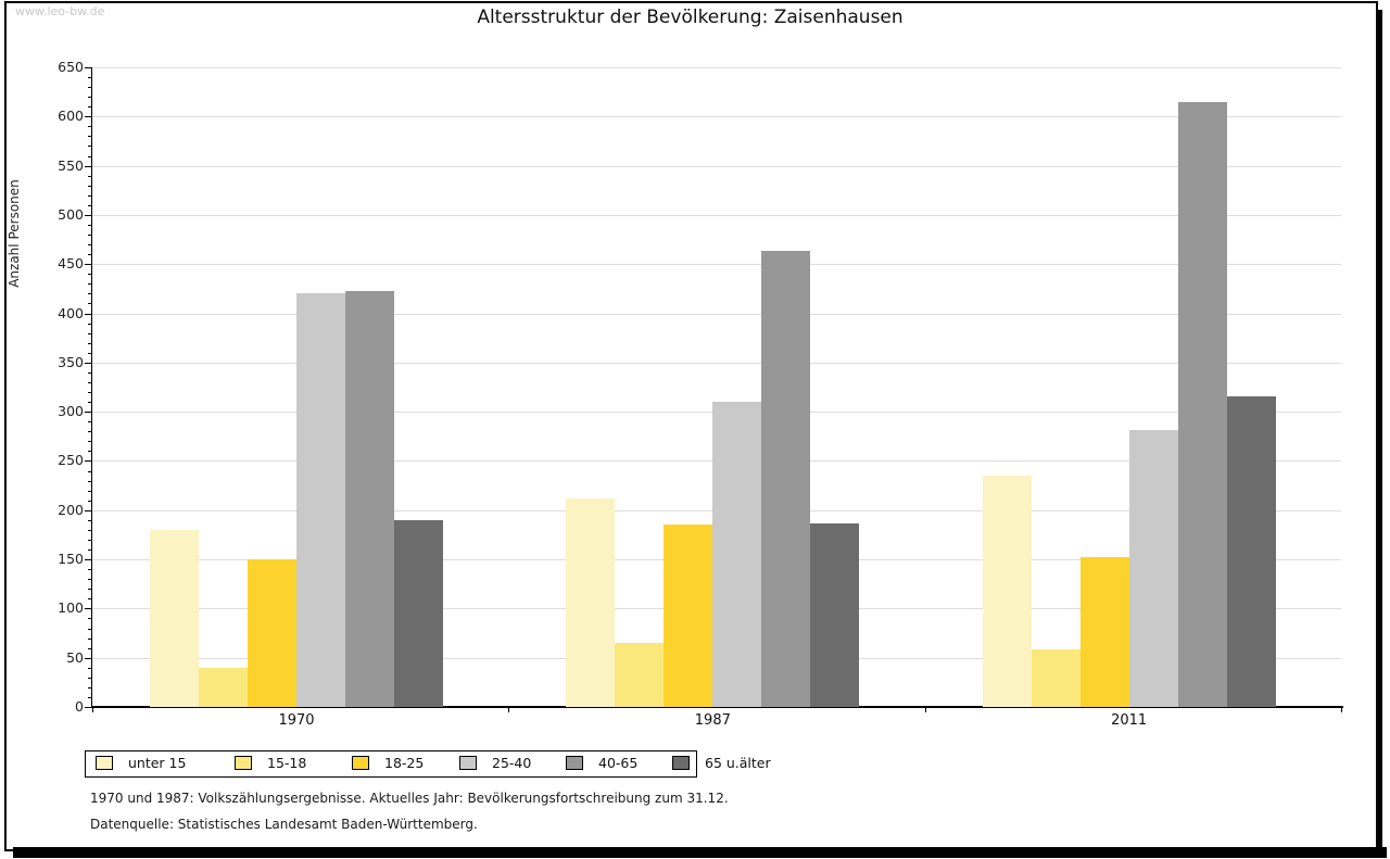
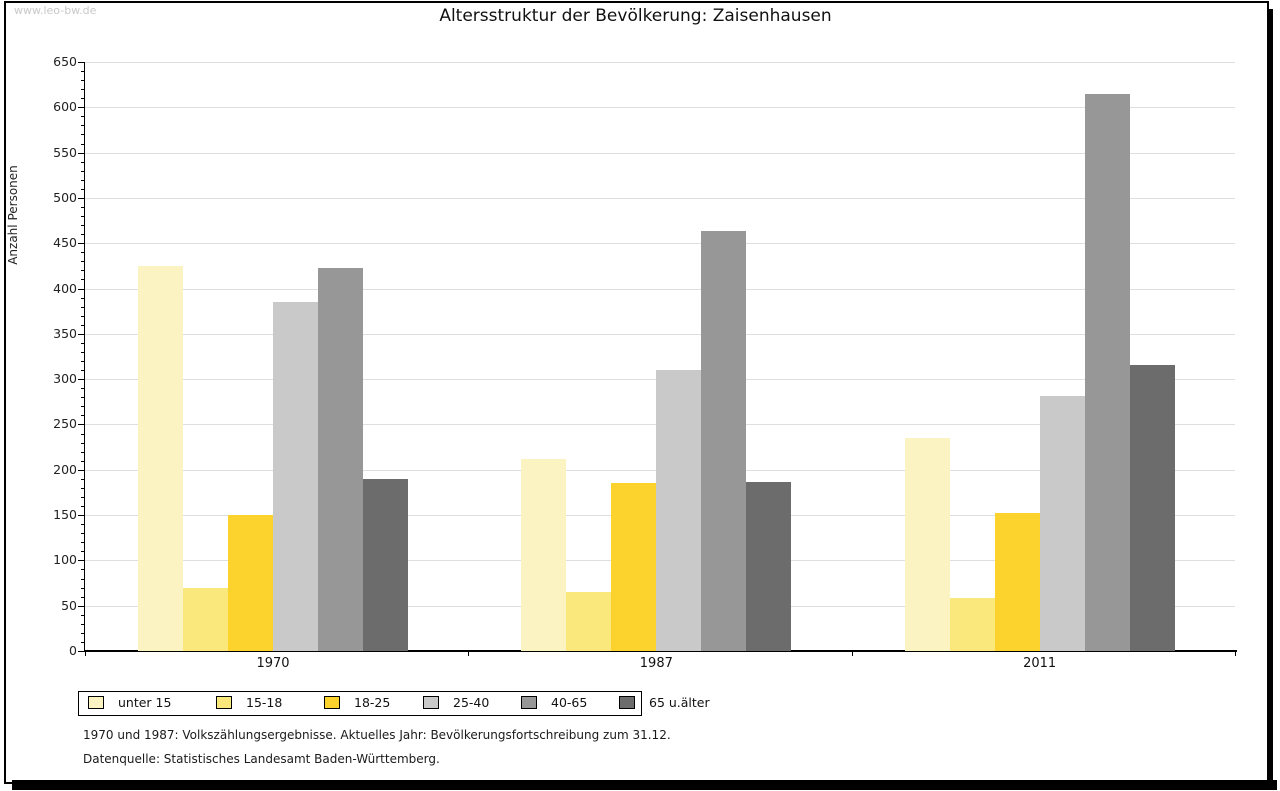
unter 15/1970: 180 -> 420
15-18/1970: 40 -> 70
25-40/1970: 420 -> 380
